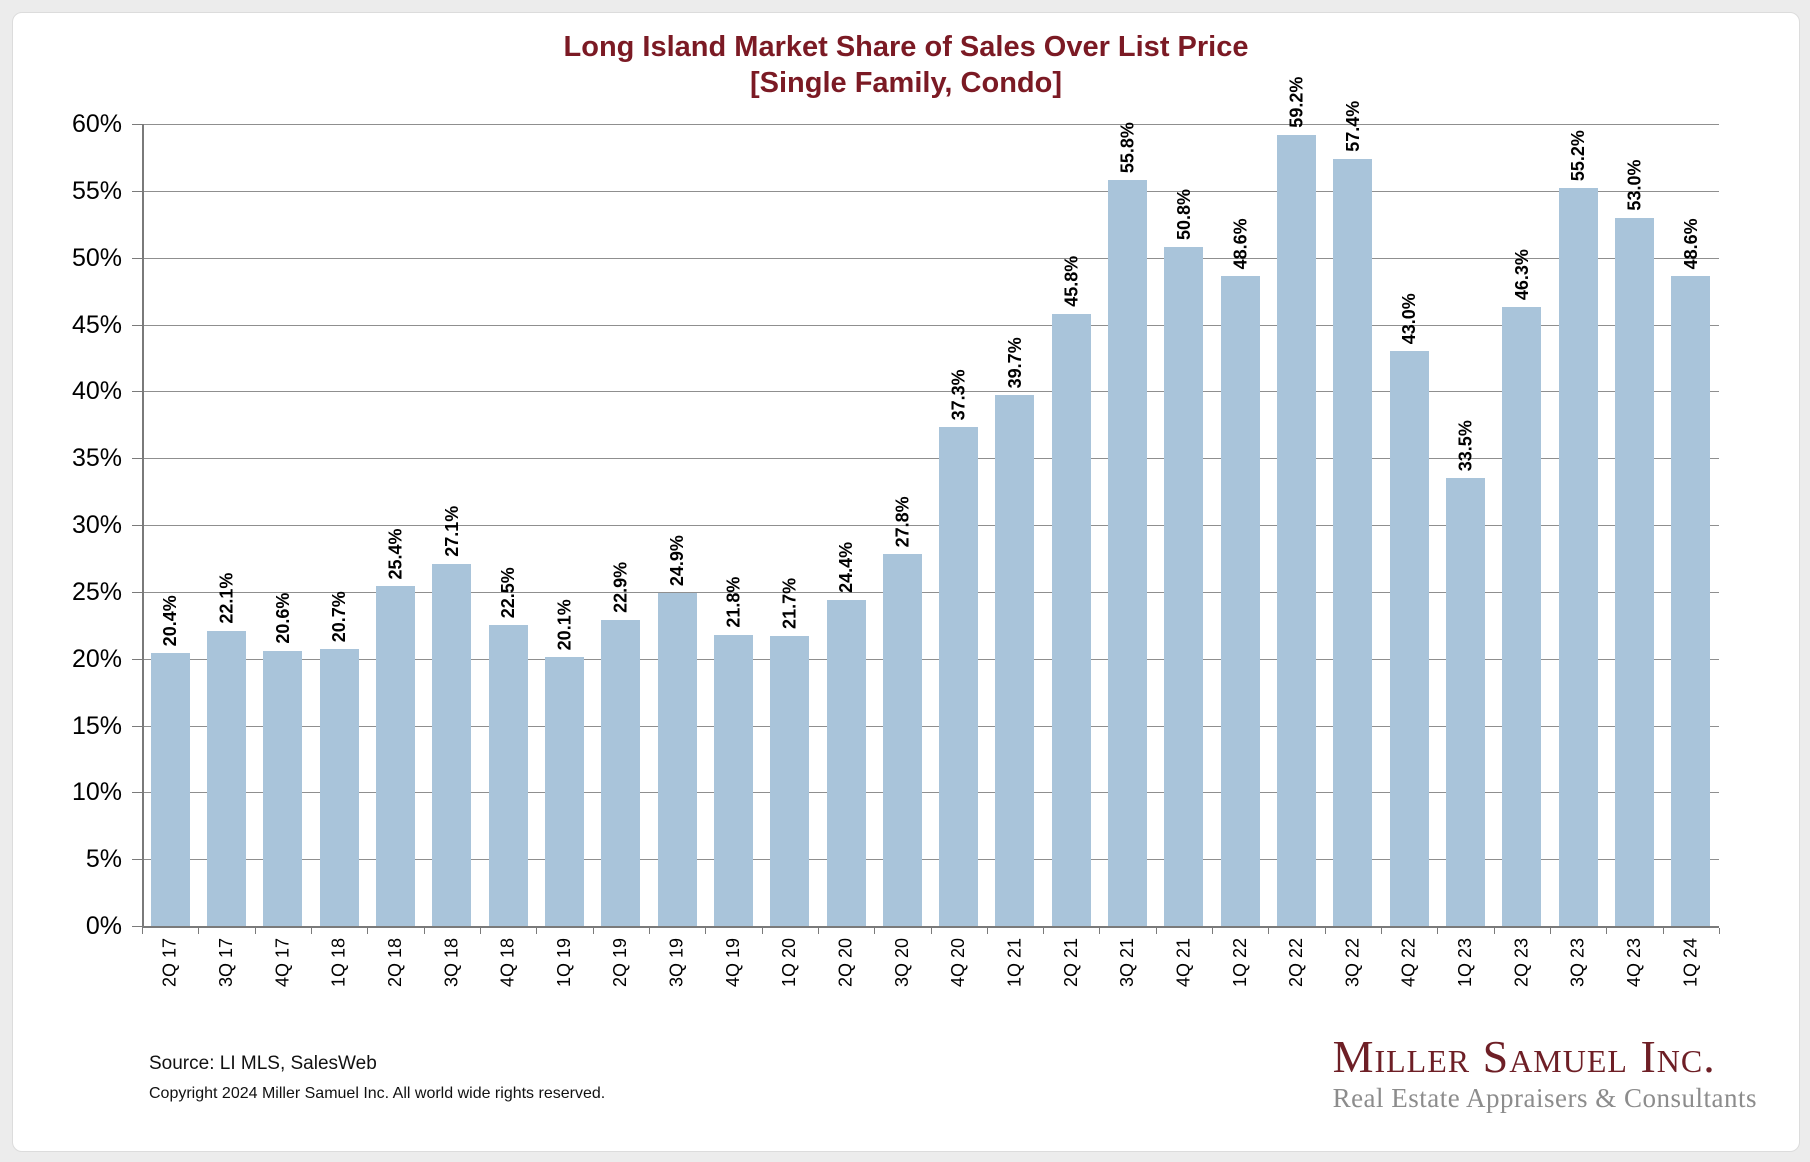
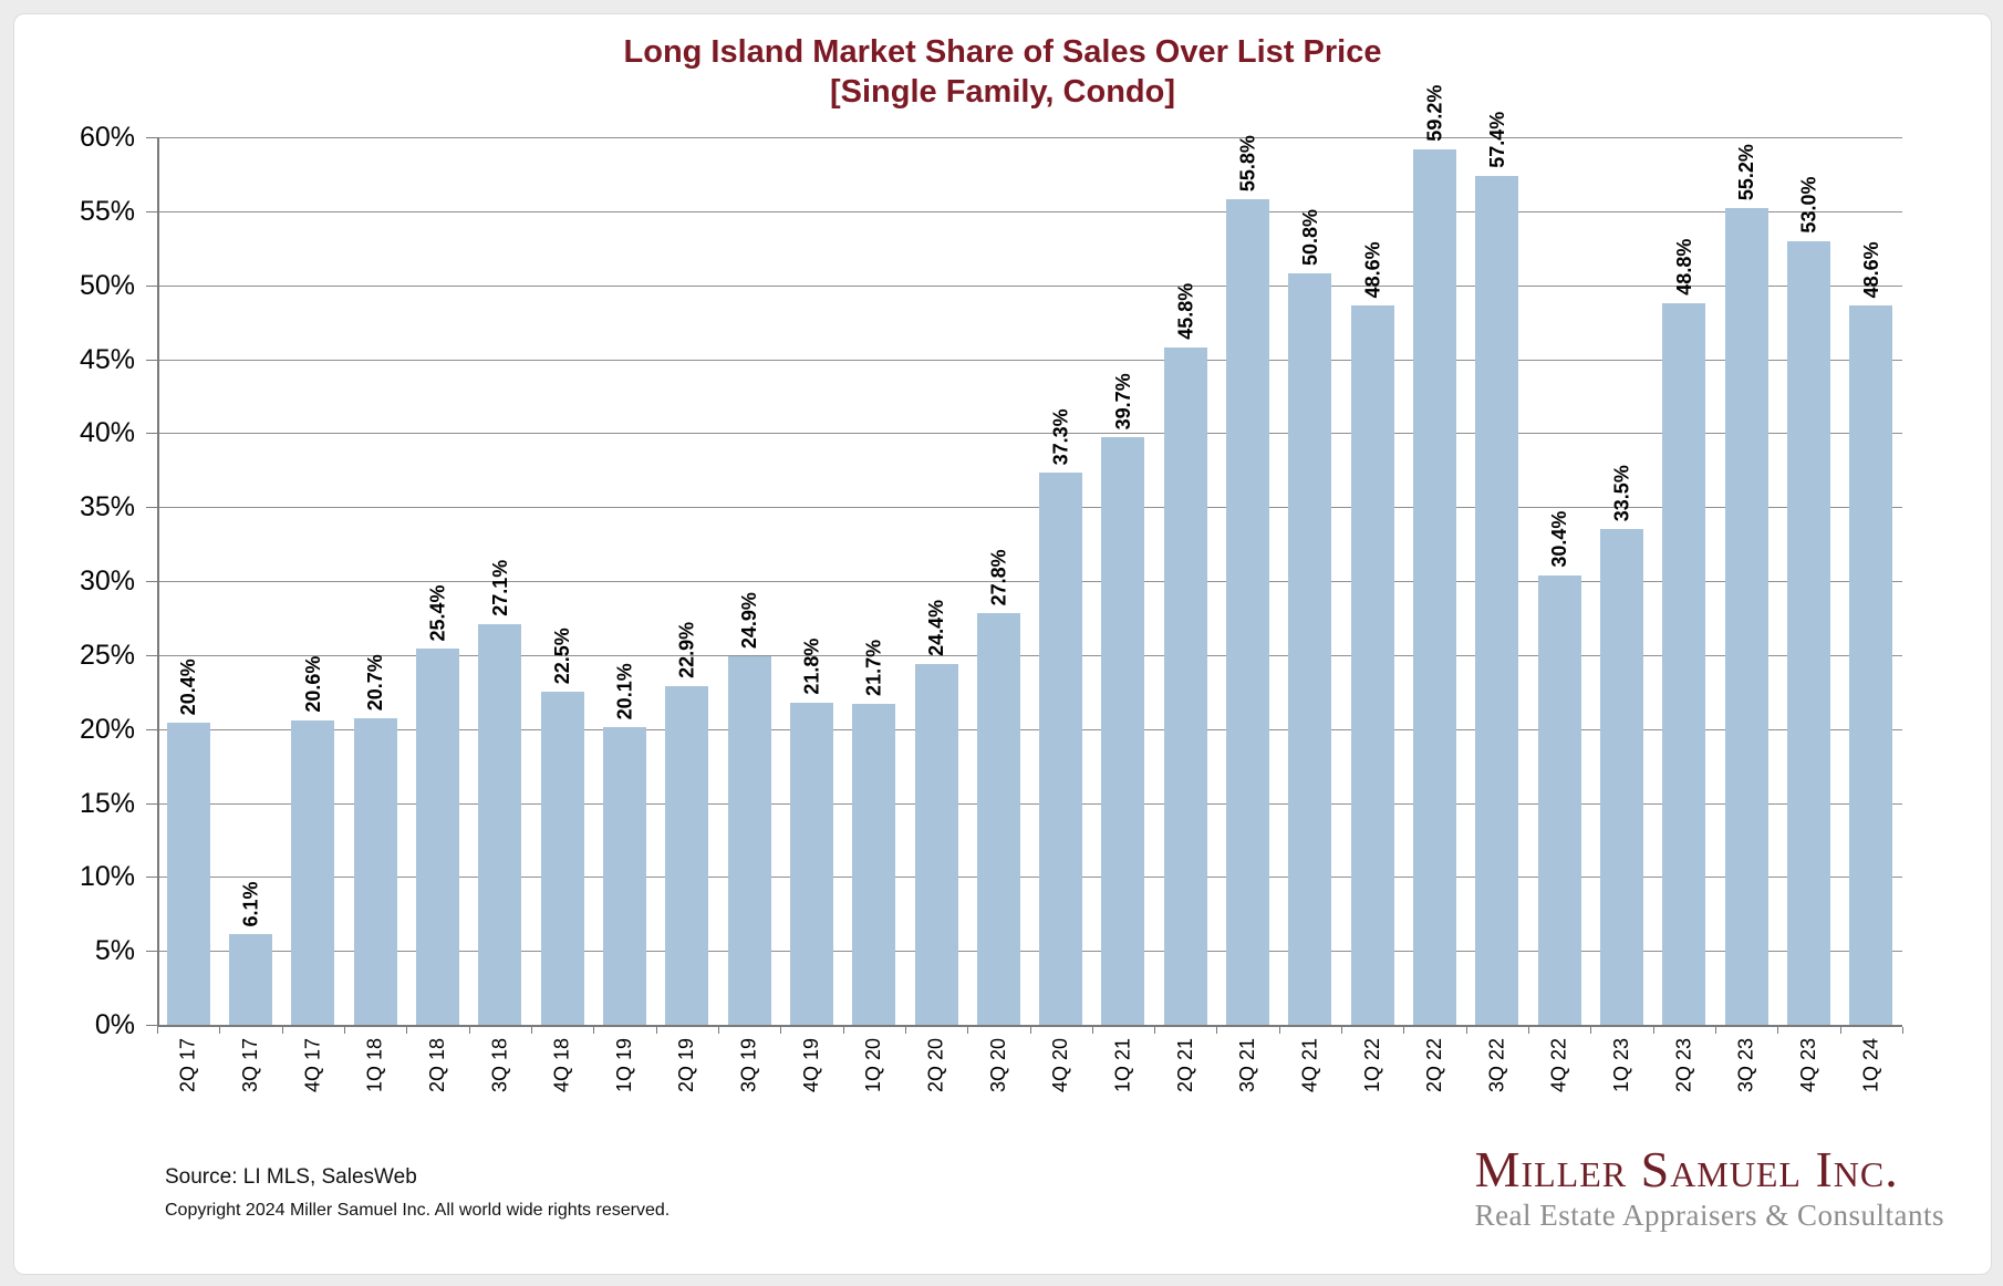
3Q 17: 22.1% -> 6.1%
4Q 22: 43.0% -> 30.4%
2Q 23: 46.3% -> 48.8%
